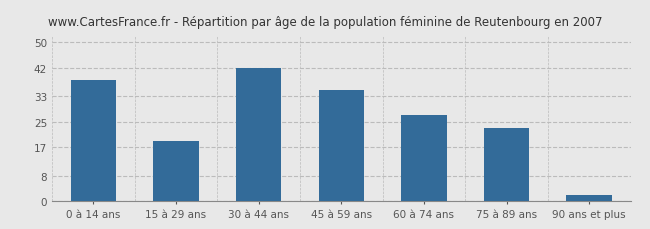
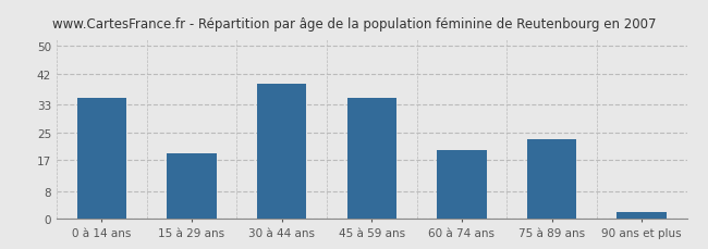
0 à 14 ans: 38 -> 35
30 à 44 ans: 42 -> 39
60 à 74 ans: 27 -> 20
